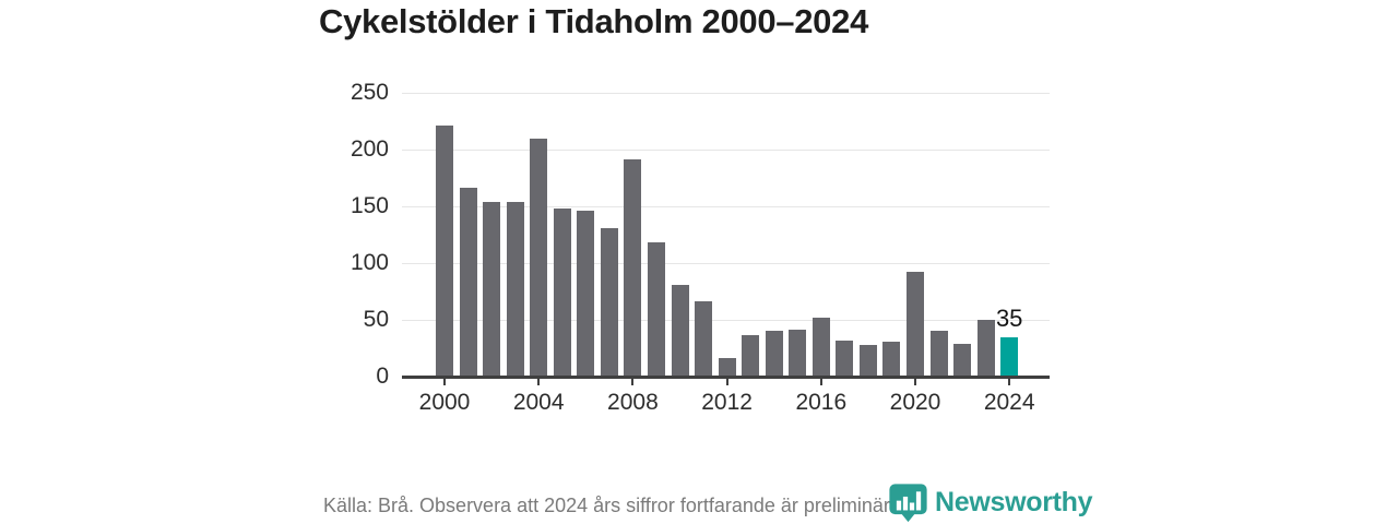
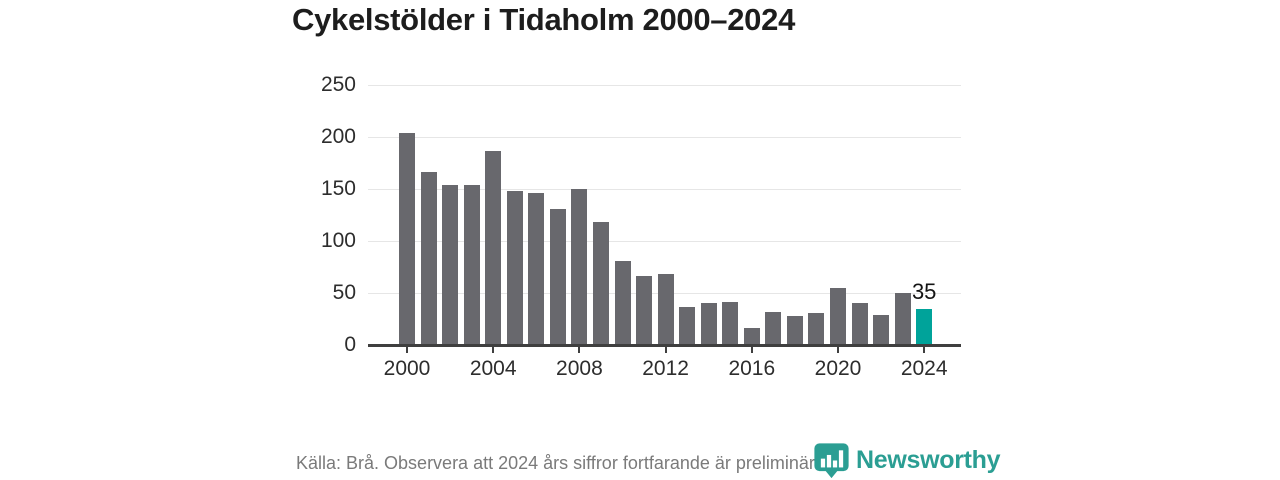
2000: 221 -> 204
2004: 210 -> 187
2008: 191 -> 150
2012: 16 -> 68
2016: 52 -> 16
2020: 92 -> 55
